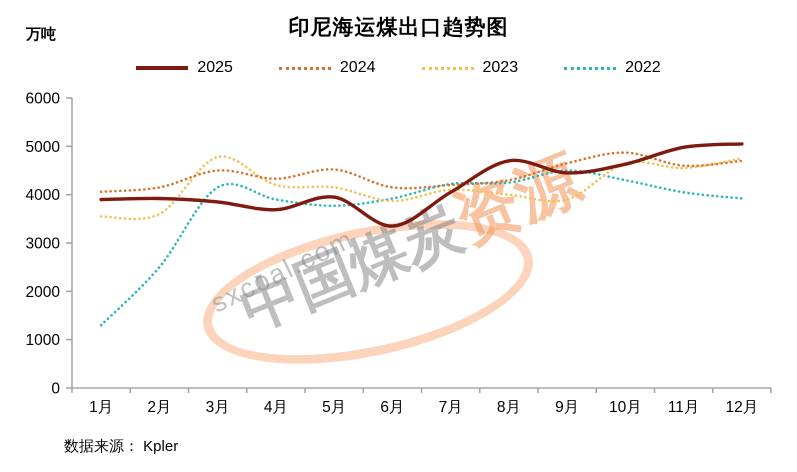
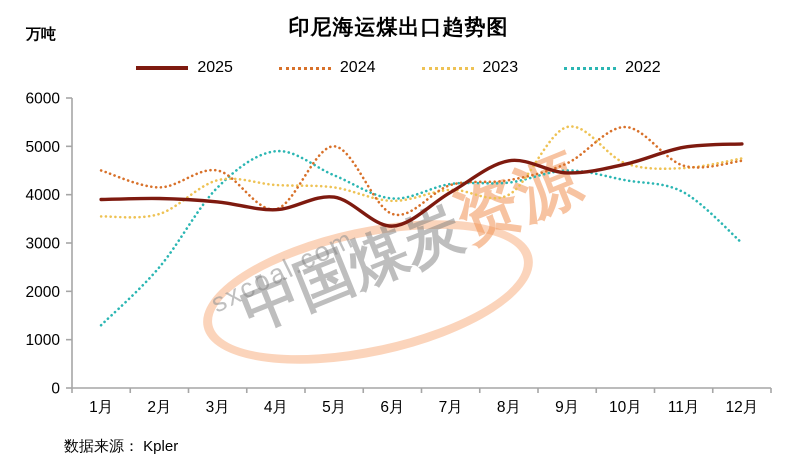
2024/1月: 4100 -> 4500
2023/3月: 4800 -> 4300
2024/4月: 4300 -> 3700
2022/4月: 3900 -> 4900
2024/5月: 4500 -> 5000
2022/5月: 3800 -> 4400
2024/6月: 4200 -> 3600
2023/9月: 3900 -> 5400
2024/10月: 4900 -> 5400
2022/12月: 3900 -> 3000
